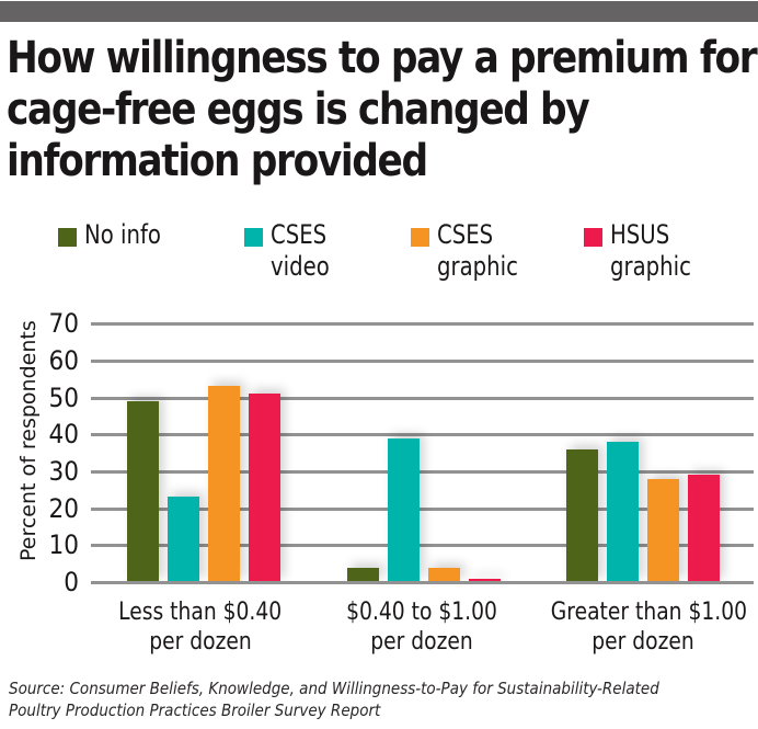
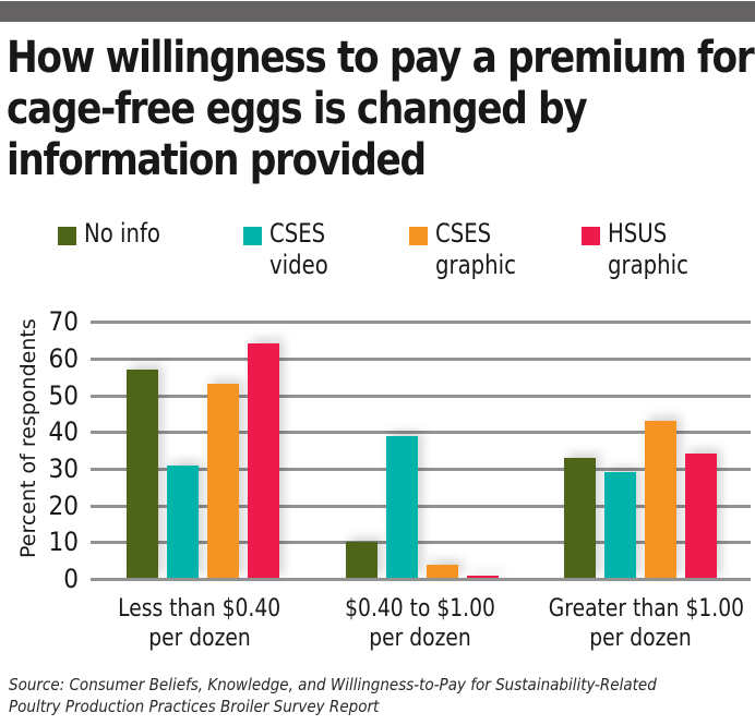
No info/Less than $0.40 per dozen: 49 -> 57
CSES video/Less than $0.40 per dozen: 23 -> 31
HSUS graphic/Less than $0.40 per dozen: 51 -> 64
No info/$0.40 to $1.00 per dozen: 4 -> 10
No info/Greater than $1.00 per dozen: 36 -> 33
CSES video/Greater than $1.00 per dozen: 38 -> 29
CSES graphic/Greater than $1.00 per dozen: 28 -> 43
HSUS graphic/Greater than $1.00 per dozen: 29 -> 34
